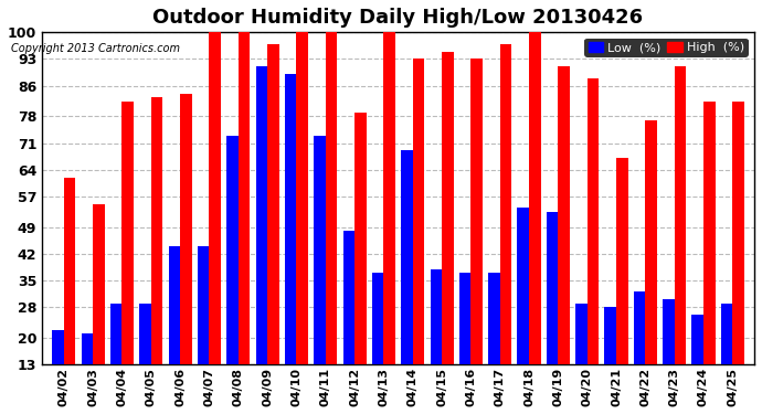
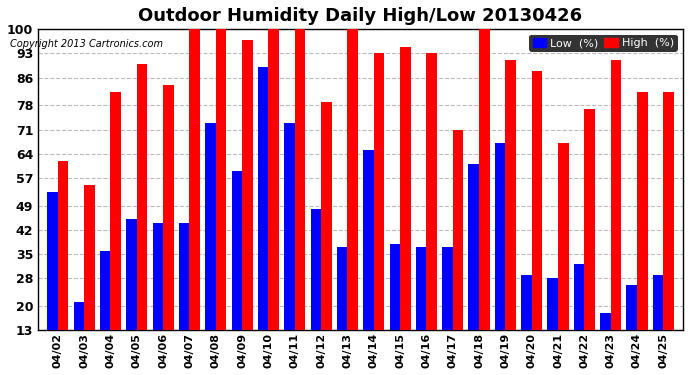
Low (%)/04/02: 22 -> 53
Low (%)/04/04: 29 -> 36
Low (%)/04/05: 29 -> 45
High (%)/04/05: 83 -> 90
Low (%)/04/09: 91 -> 59
Low (%)/04/14: 69 -> 65
High (%)/04/17: 97 -> 71
Low (%)/04/18: 54 -> 61
Low (%)/04/19: 53 -> 67
Low (%)/04/23: 30 -> 18
